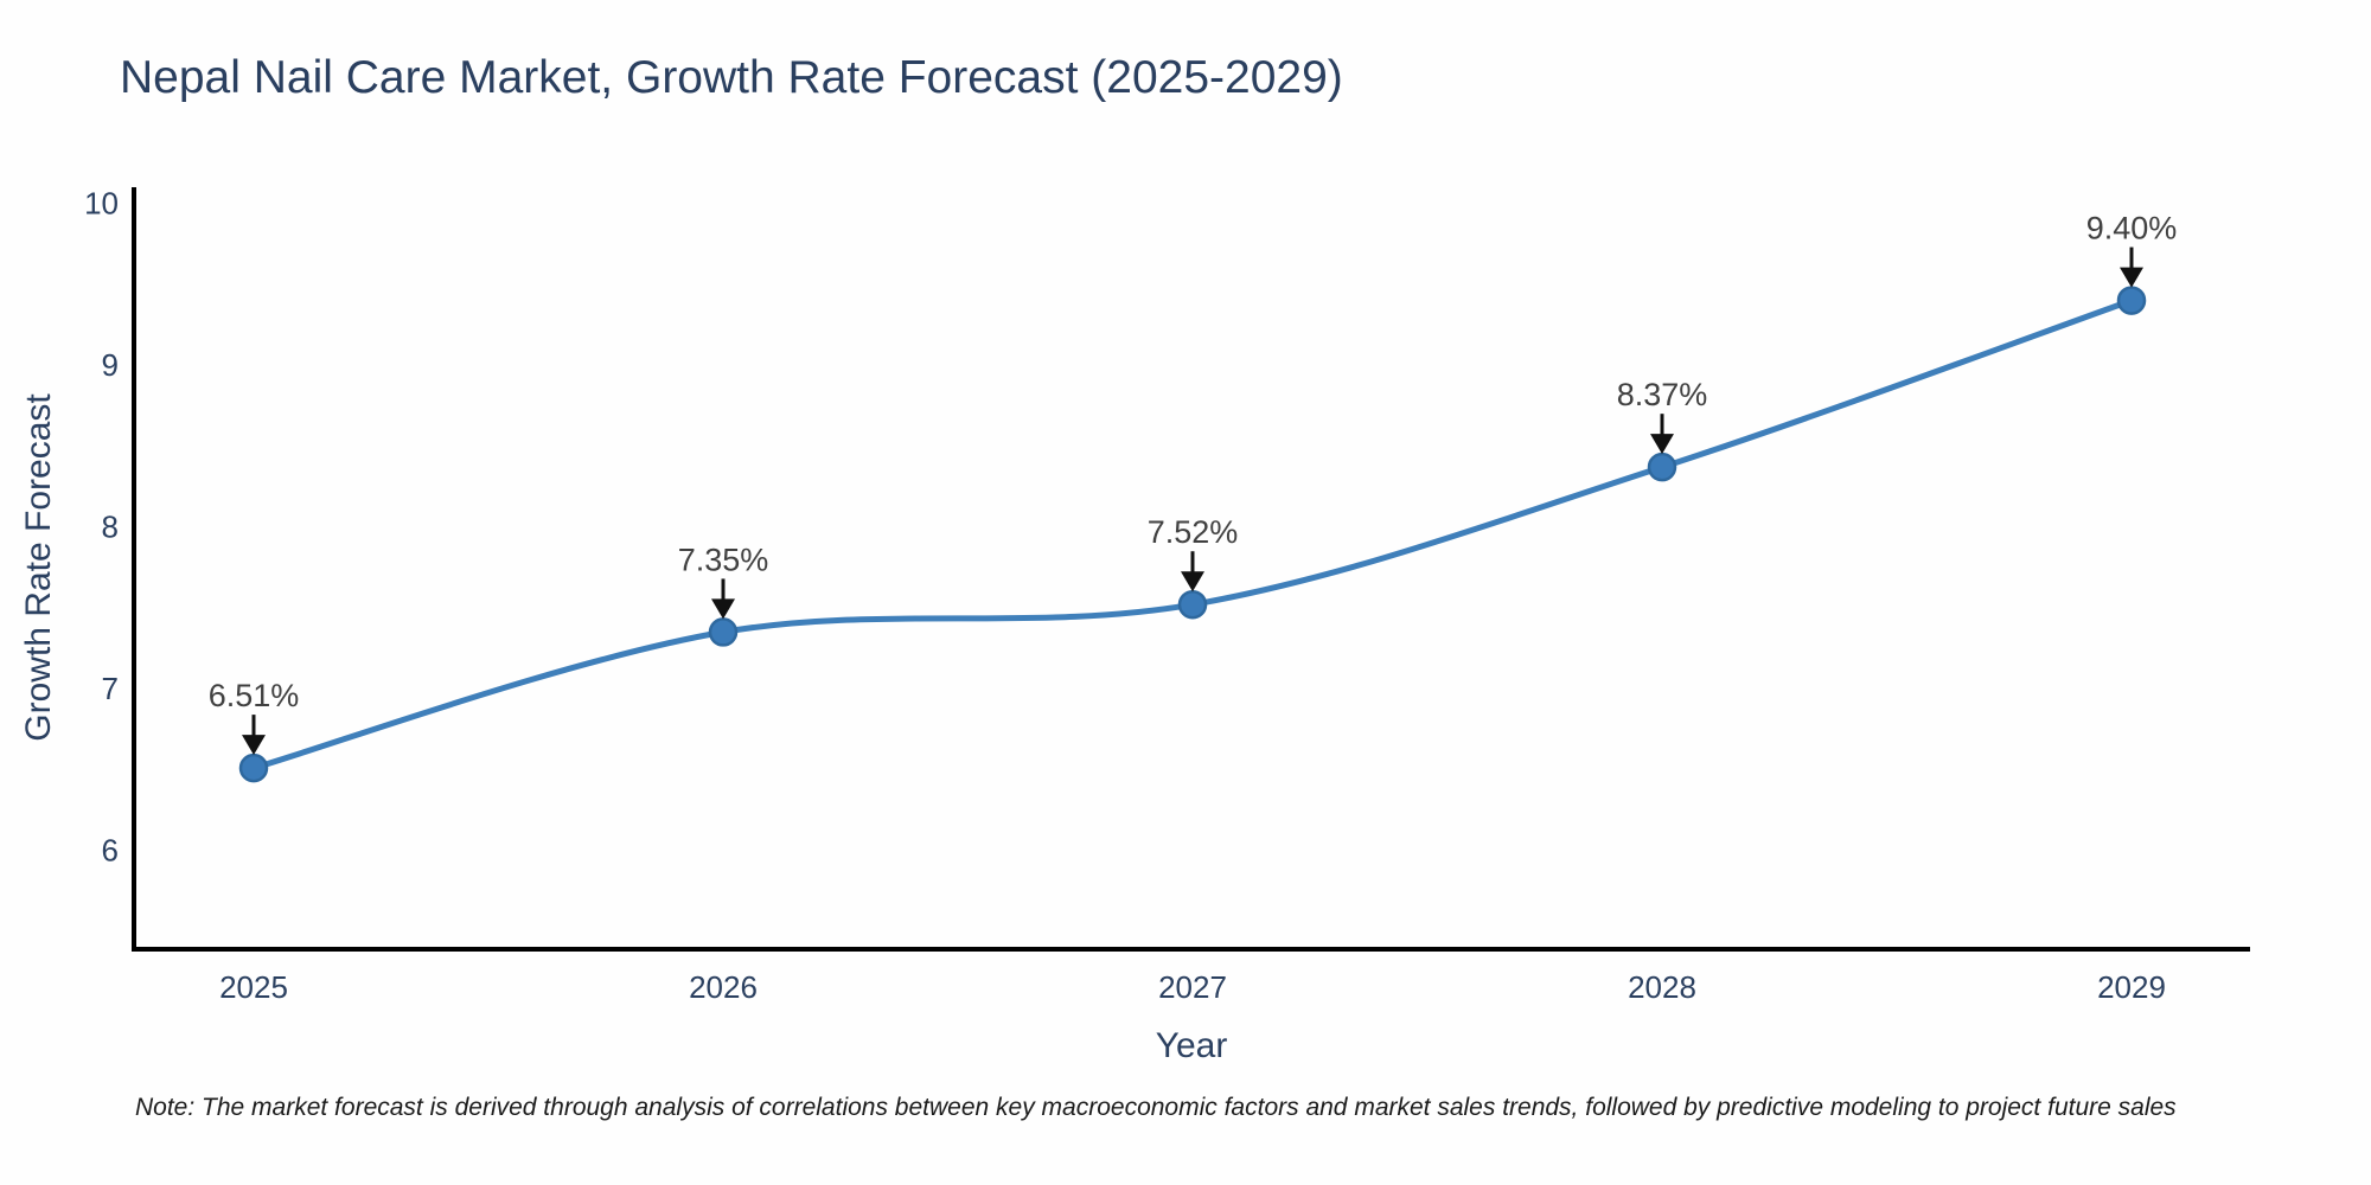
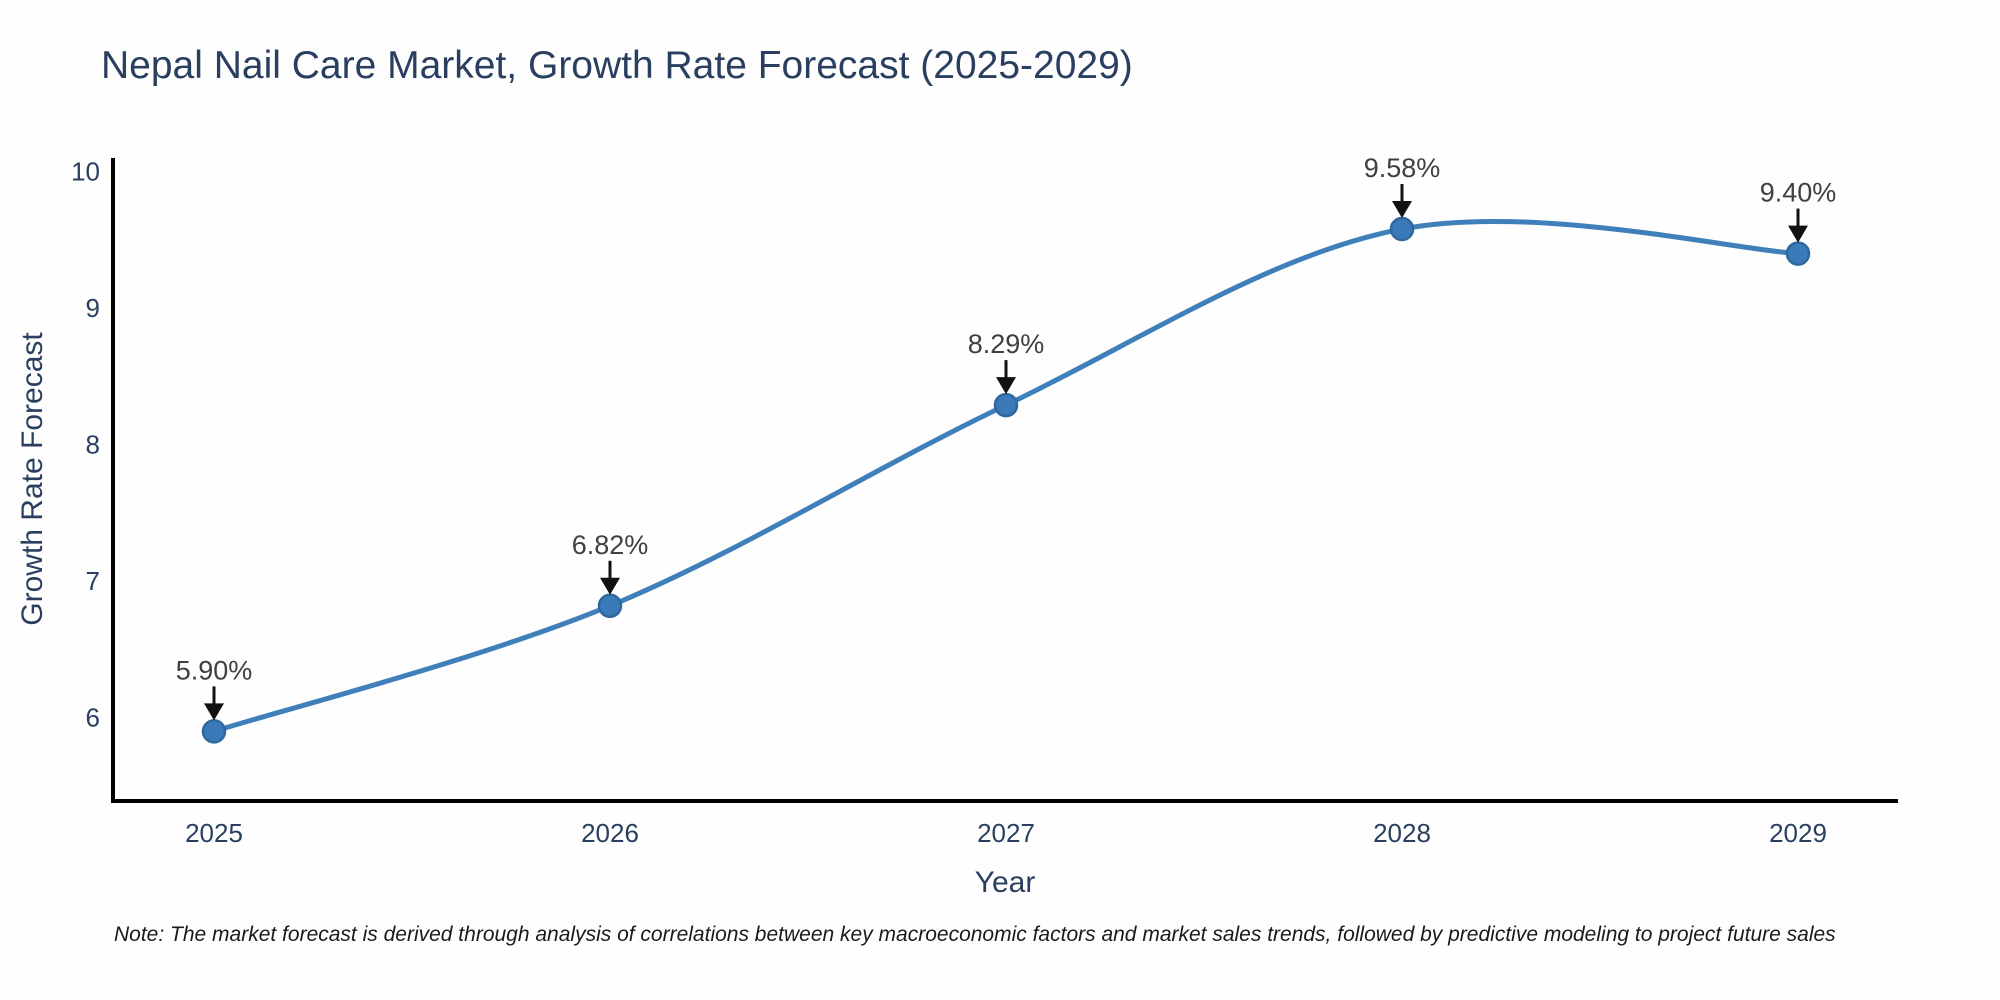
2025: 6.51% -> 5.90%
2026: 7.35% -> 6.82%
2027: 7.52% -> 8.29%
2028: 8.37% -> 9.58%
